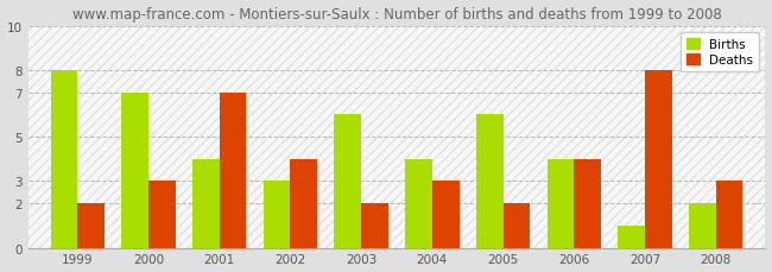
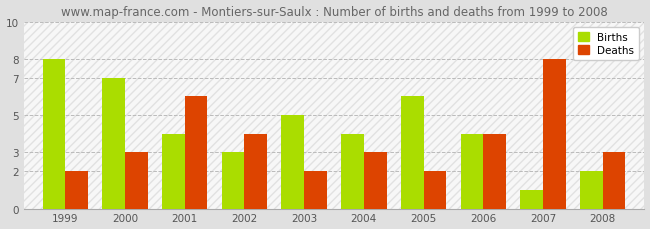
Deaths/2001: 7 -> 6
Births/2003: 6 -> 5
